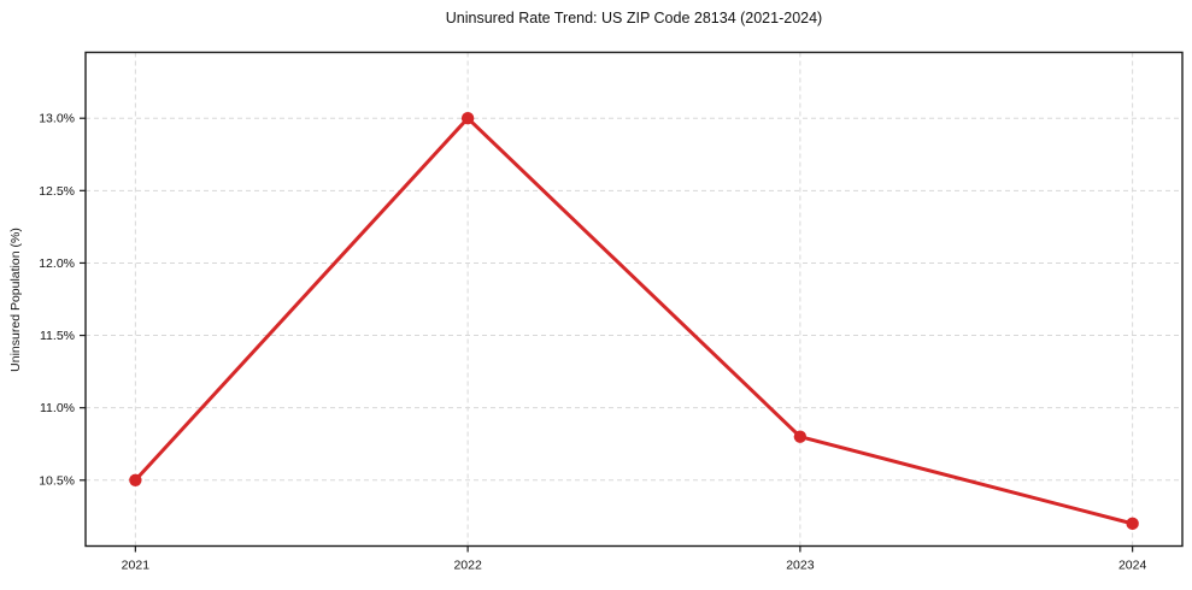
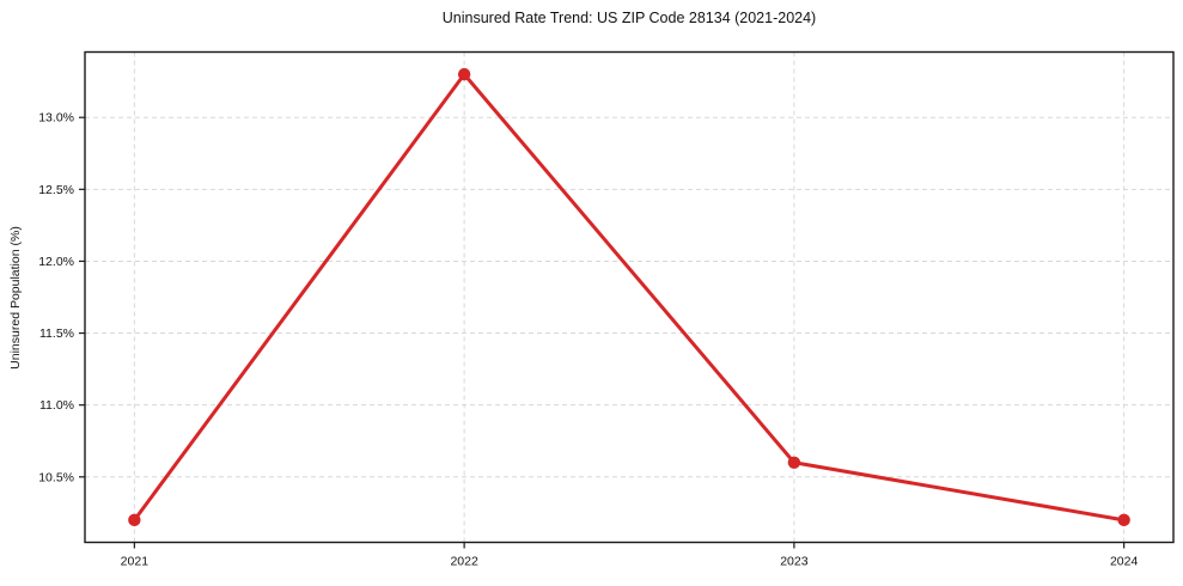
2021: 10.5% -> 10.2%
2022: 13.0% -> 13.3%
2023: 10.8% -> 10.6%
